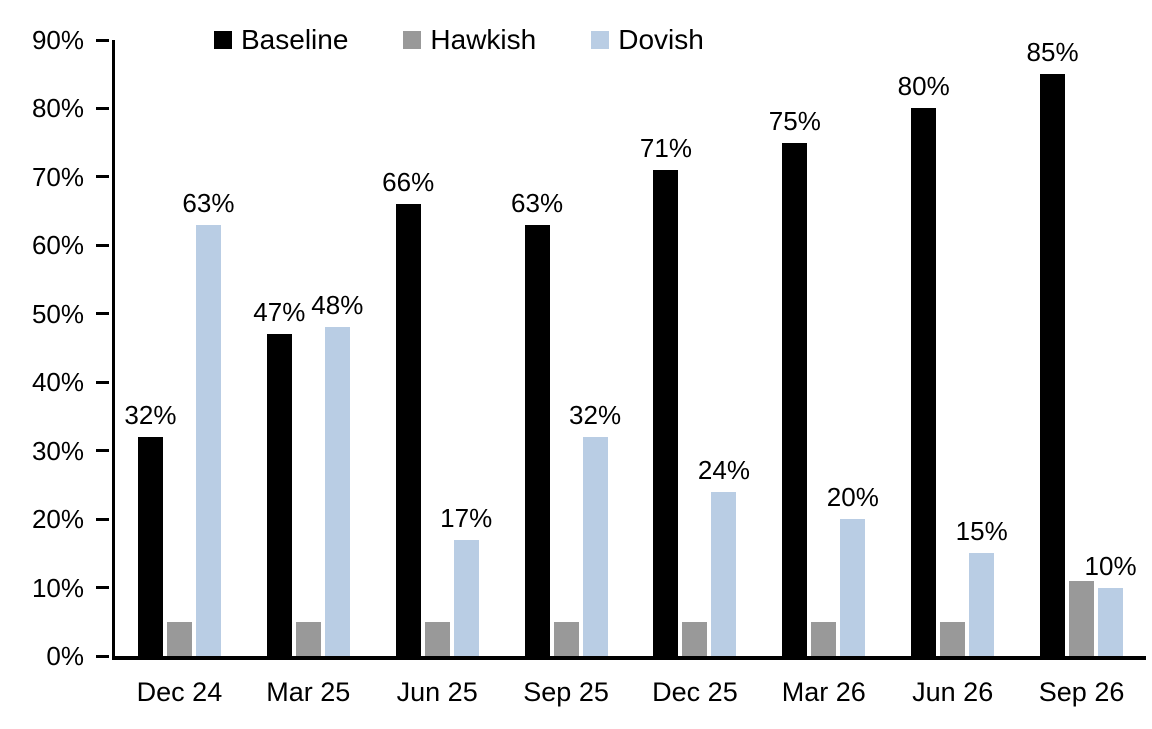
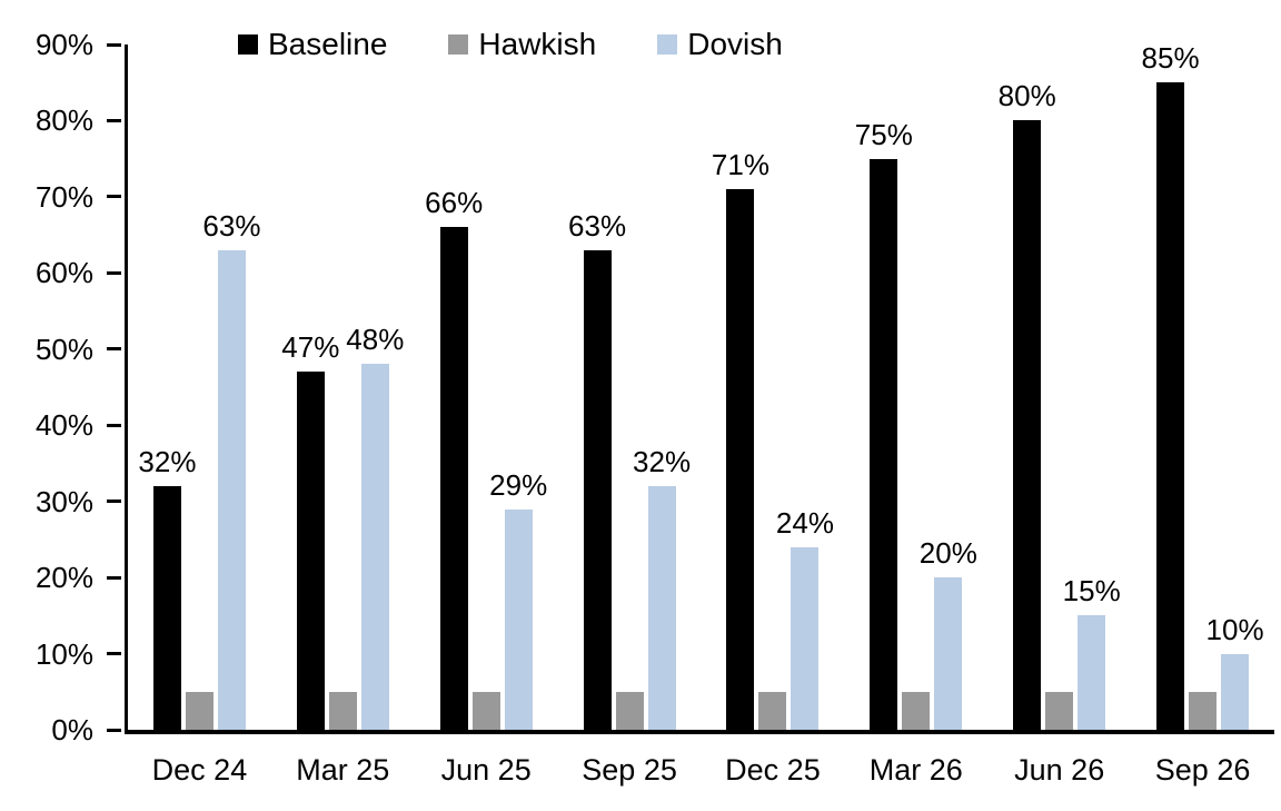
Dovish/Jun 25: 17% -> 29%
Hawkish/Sep 26: 11% -> 5%
